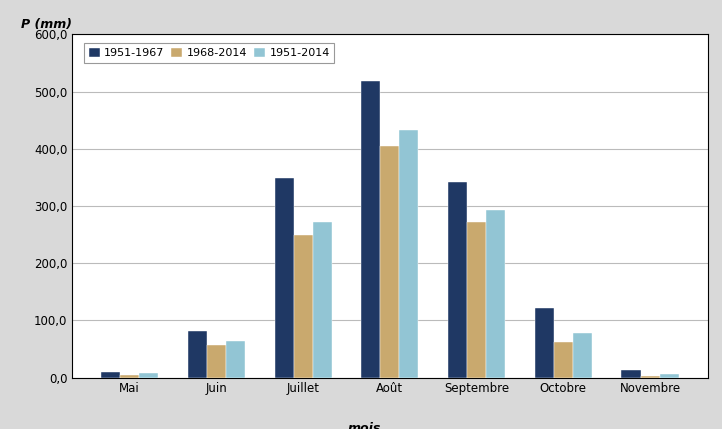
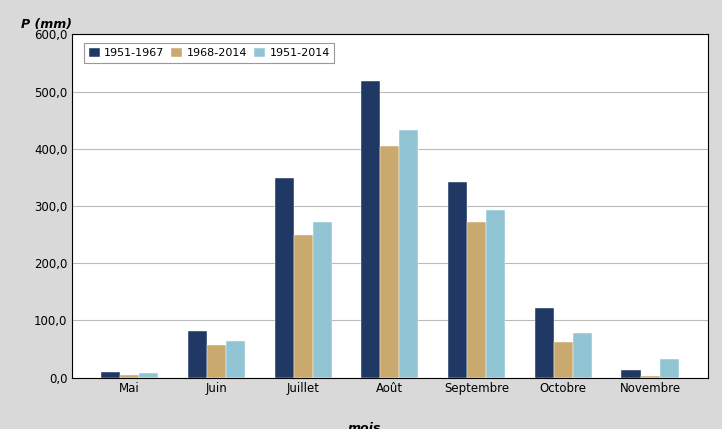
1951-2014/Novembre: 6 -> 32
